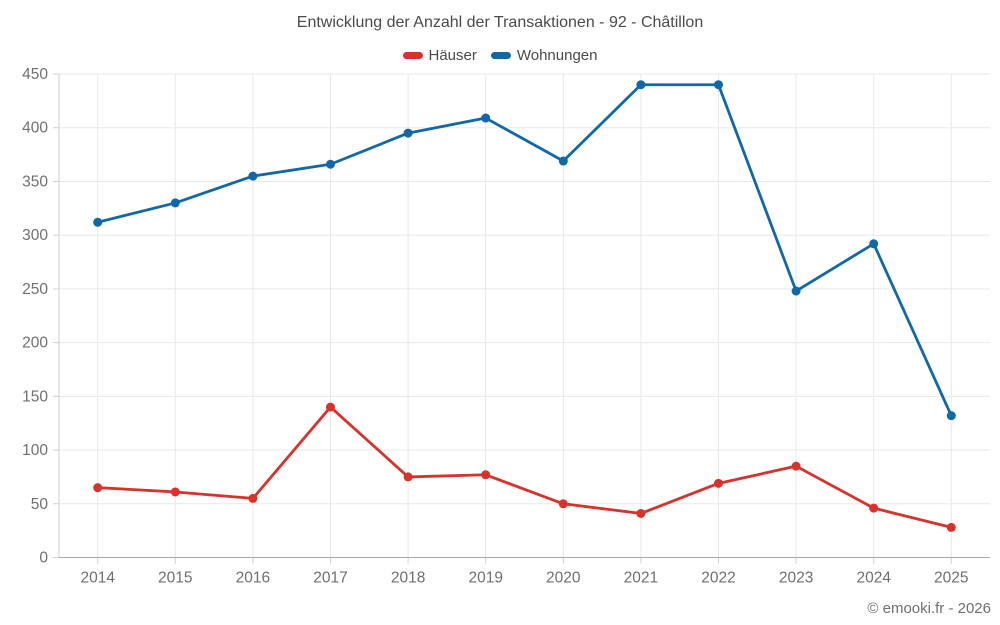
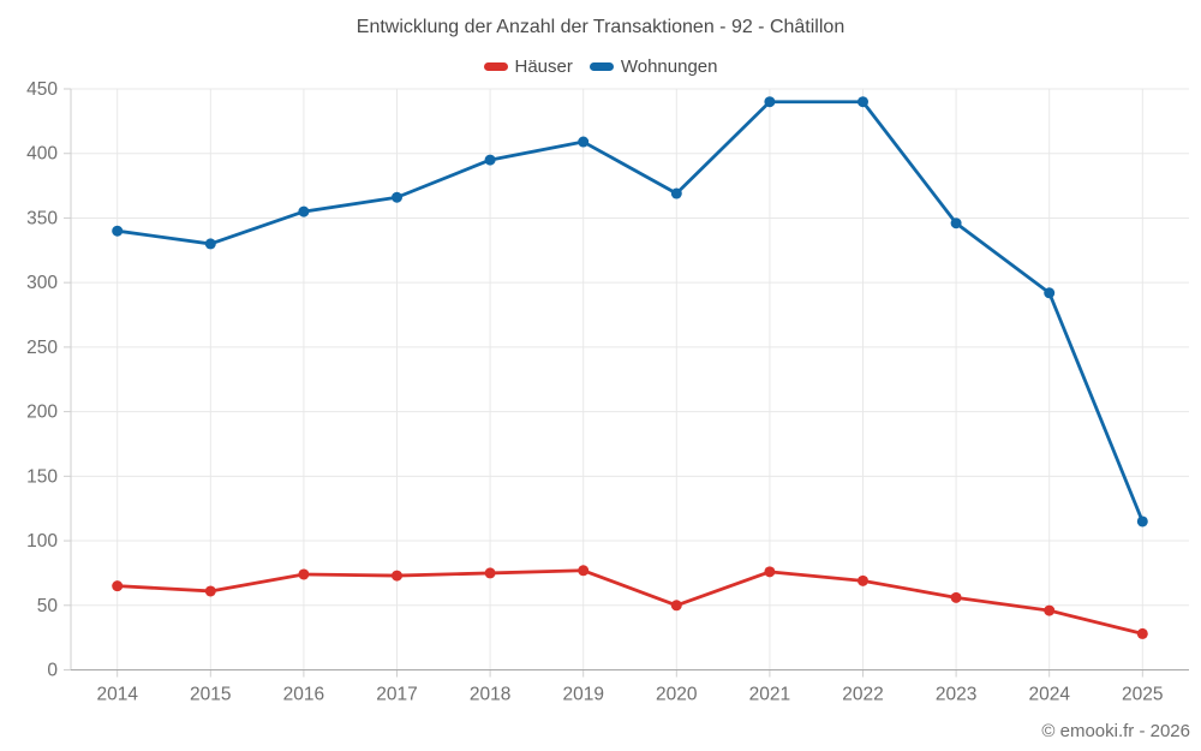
Wohnungen/2014: 312 -> 340
Häuser/2016: 55 -> 74
Häuser/2017: 140 -> 73
Häuser/2021: 41 -> 76
Häuser/2023: 85 -> 56
Wohnungen/2023: 248 -> 346
Wohnungen/2025: 132 -> 115
